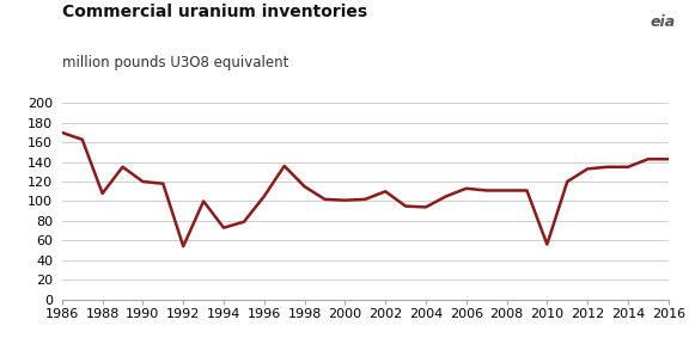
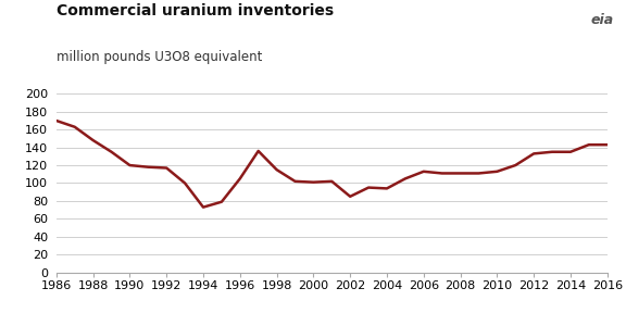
1988: 108 -> 148
1992: 54 -> 117
2002: 110 -> 85
2010: 56 -> 113
